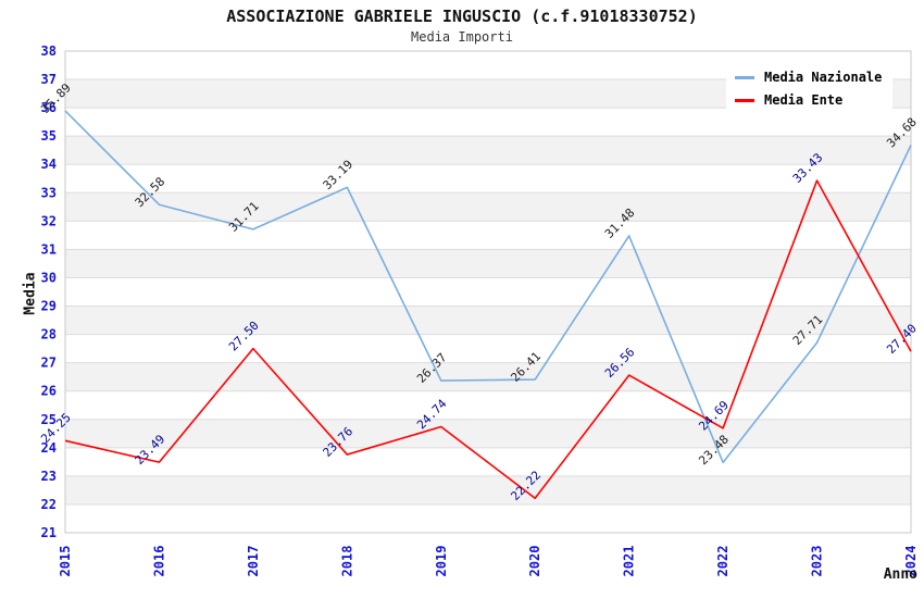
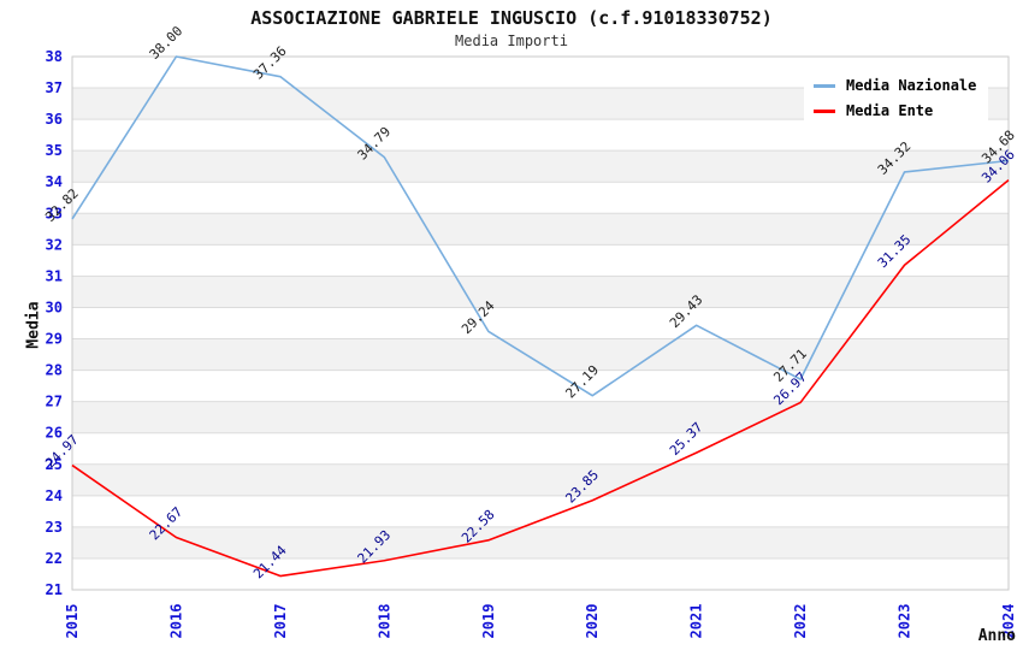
Media Nazionale/2015: 35.89 -> 32.82
Media Ente/2015: 24.25 -> 24.97
Media Nazionale/2016: 32.58 -> 38.00
Media Ente/2016: 23.49 -> 22.67
Media Nazionale/2017: 31.71 -> 37.36
Media Ente/2017: 27.50 -> 21.44
Media Nazionale/2018: 33.19 -> 34.79
Media Ente/2018: 23.76 -> 21.93
Media Nazionale/2019: 26.37 -> 29.24
Media Ente/2019: 24.74 -> 22.58
Media Nazionale/2020: 26.41 -> 27.19
Media Ente/2020: 22.22 -> 23.85
Media Nazionale/2021: 31.48 -> 29.43
Media Ente/2021: 26.56 -> 25.37
Media Nazionale/2022: 23.48 -> 27.71
Media Ente/2022: 24.69 -> 26.97
Media Nazionale/2023: 27.71 -> 34.32
Media Ente/2023: 33.43 -> 31.35
Media Ente/2024: 27.40 -> 34.06
